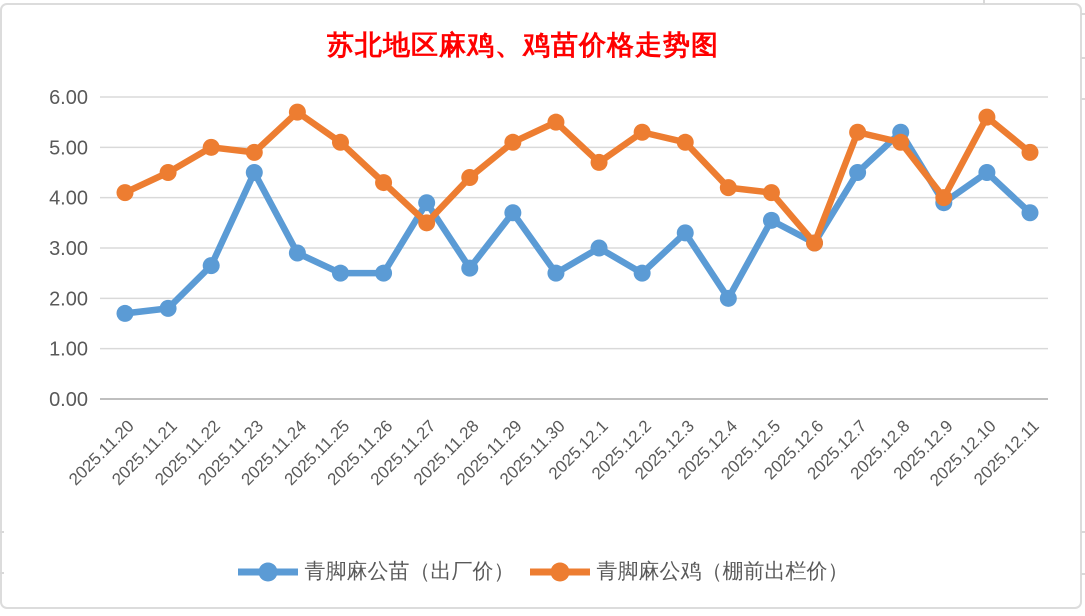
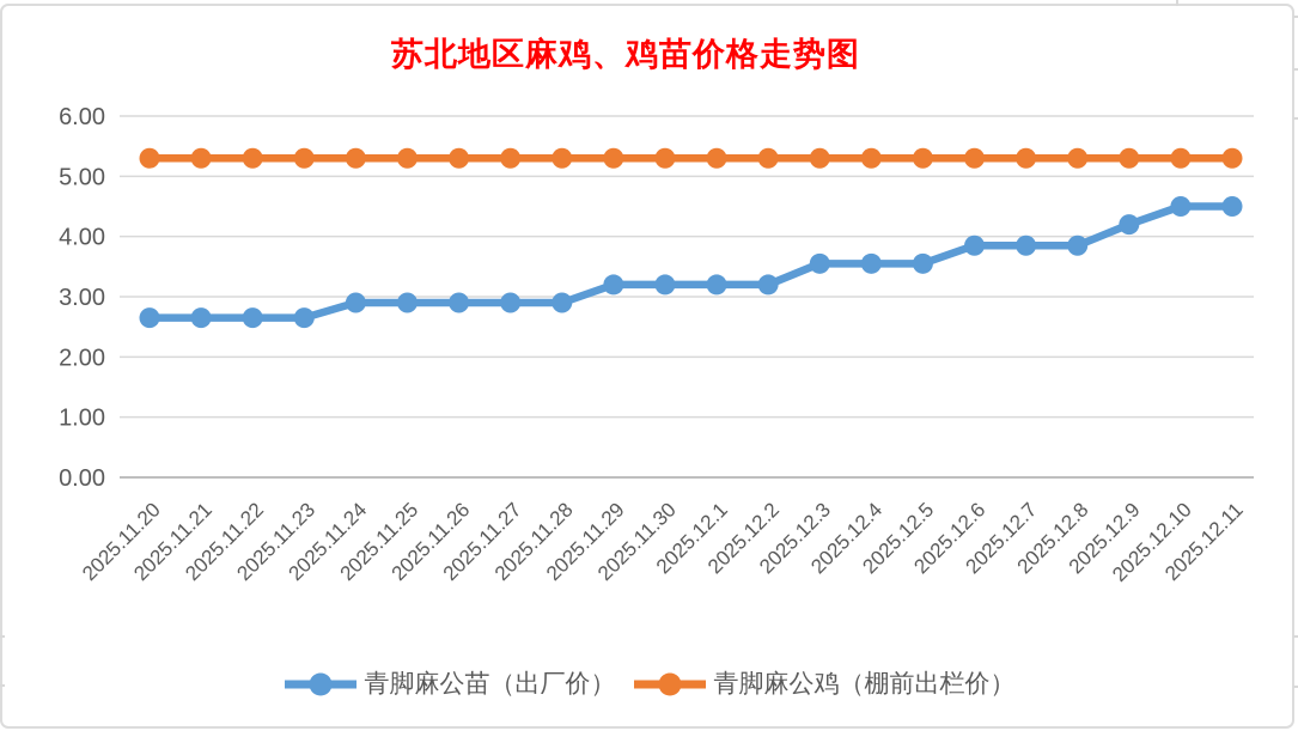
青脚麻公苗（出厂价）/2025.11.20: 1.7 -> 2.6
青脚麻公鸡（棚前出栏价）/2025.11.20: 4.1 -> 5.3
青脚麻公苗（出厂价）/2025.11.21: 1.8 -> 2.6
青脚麻公鸡（棚前出栏价）/2025.11.21: 4.5 -> 5.3
青脚麻公鸡（棚前出栏价）/2025.11.22: 5.0 -> 5.3
青脚麻公苗（出厂价）/2025.11.23: 4.5 -> 2.6
青脚麻公鸡（棚前出栏价）/2025.11.23: 4.9 -> 5.3
青脚麻公鸡（棚前出栏价）/2025.11.24: 5.7 -> 5.3
青脚麻公苗（出厂价）/2025.11.25: 2.5 -> 2.9
青脚麻公鸡（棚前出栏价）/2025.11.25: 5.1 -> 5.3
青脚麻公苗（出厂价）/2025.11.26: 2.5 -> 2.9
青脚麻公鸡（棚前出栏价）/2025.11.26: 4.3 -> 5.3
青脚麻公苗（出厂价）/2025.11.27: 3.9 -> 2.9
青脚麻公鸡（棚前出栏价）/2025.11.27: 3.5 -> 5.3
青脚麻公苗（出厂价）/2025.11.28: 2.6 -> 2.9
青脚麻公鸡（棚前出栏价）/2025.11.28: 4.4 -> 5.3
青脚麻公苗（出厂价）/2025.11.29: 3.7 -> 3.2
青脚麻公鸡（棚前出栏价）/2025.11.29: 5.1 -> 5.3
青脚麻公苗（出厂价）/2025.11.30: 2.5 -> 3.2
青脚麻公鸡（棚前出栏价）/2025.11.30: 5.5 -> 5.3
青脚麻公苗（出厂价）/2025.12.1: 3.0 -> 3.2
青脚麻公鸡（棚前出栏价）/2025.12.1: 4.7 -> 5.3
青脚麻公苗（出厂价）/2025.12.2: 2.5 -> 3.2
青脚麻公苗（出厂价）/2025.12.3: 3.3 -> 3.5
青脚麻公鸡（棚前出栏价）/2025.12.3: 5.1 -> 5.3
青脚麻公苗（出厂价）/2025.12.4: 2.0 -> 3.5
青脚麻公鸡（棚前出栏价）/2025.12.4: 4.2 -> 5.3
青脚麻公鸡（棚前出栏价）/2025.12.5: 4.1 -> 5.3
青脚麻公苗（出厂价）/2025.12.6: 3.1 -> 3.9
青脚麻公鸡（棚前出栏价）/2025.12.6: 3.1 -> 5.3
青脚麻公苗（出厂价）/2025.12.7: 4.5 -> 3.9
青脚麻公苗（出厂价）/2025.12.8: 5.3 -> 3.9
青脚麻公鸡（棚前出栏价）/2025.12.8: 5.1 -> 5.3
青脚麻公苗（出厂价）/2025.12.9: 3.9 -> 4.2
青脚麻公鸡（棚前出栏价）/2025.12.9: 4.0 -> 5.3
青脚麻公鸡（棚前出栏价）/2025.12.10: 5.6 -> 5.3
青脚麻公苗（出厂价）/2025.12.11: 3.7 -> 4.5
青脚麻公鸡（棚前出栏价）/2025.12.11: 4.9 -> 5.3
